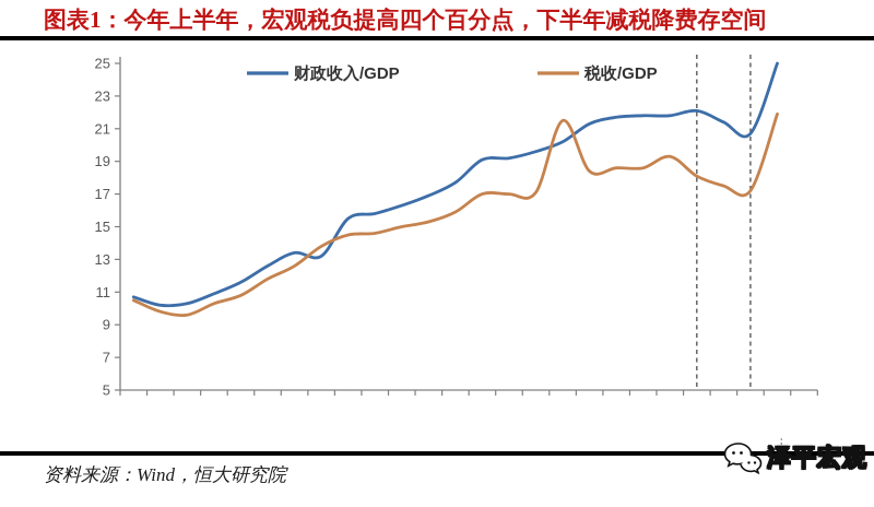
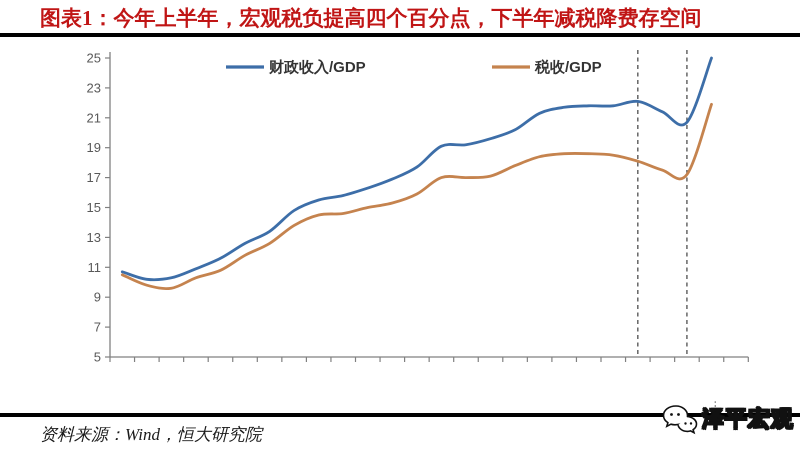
财政收入/GDP/2001: 13.2 -> 14.8
税收/GDP/2010: 21.5 -> 17.8
税收/GDP/2014: 19.3 -> 18.5
